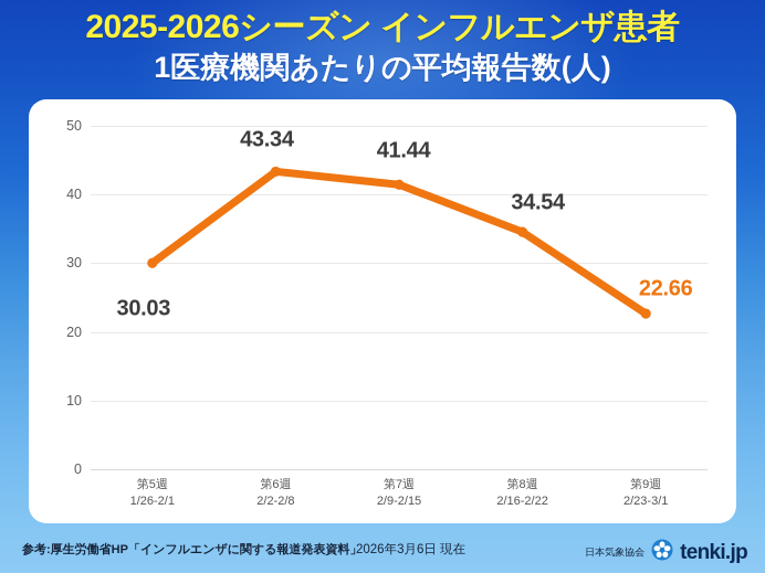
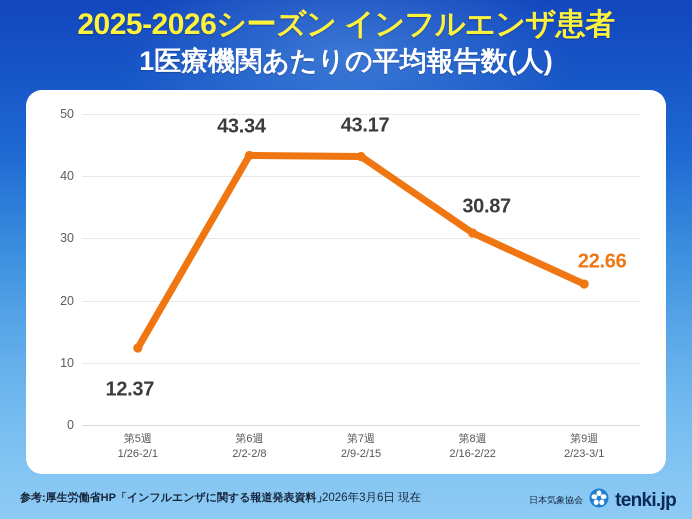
第5週 1/26-2/1: 30.03 -> 12.37
第7週 2/9-2/15: 41.44 -> 43.17
第8週 2/16-2/22: 34.54 -> 30.87
